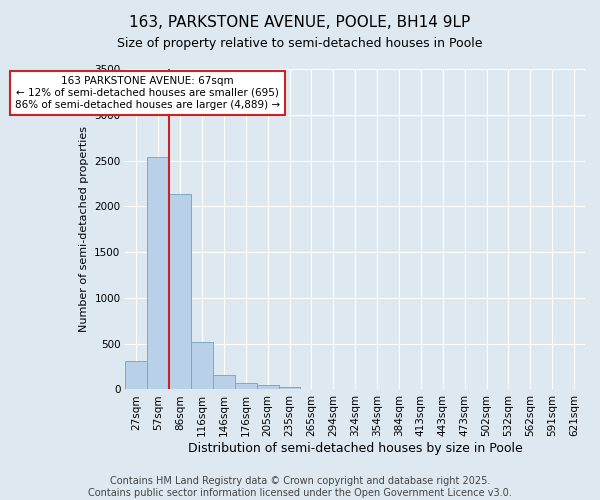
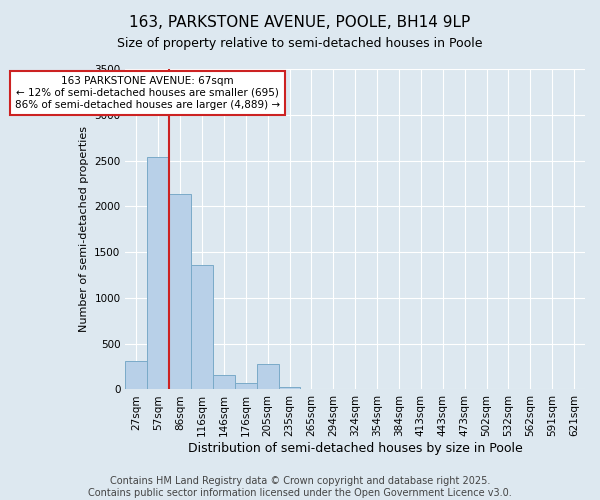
116sqm: 520 -> 1360
205sqm: 50 -> 280
